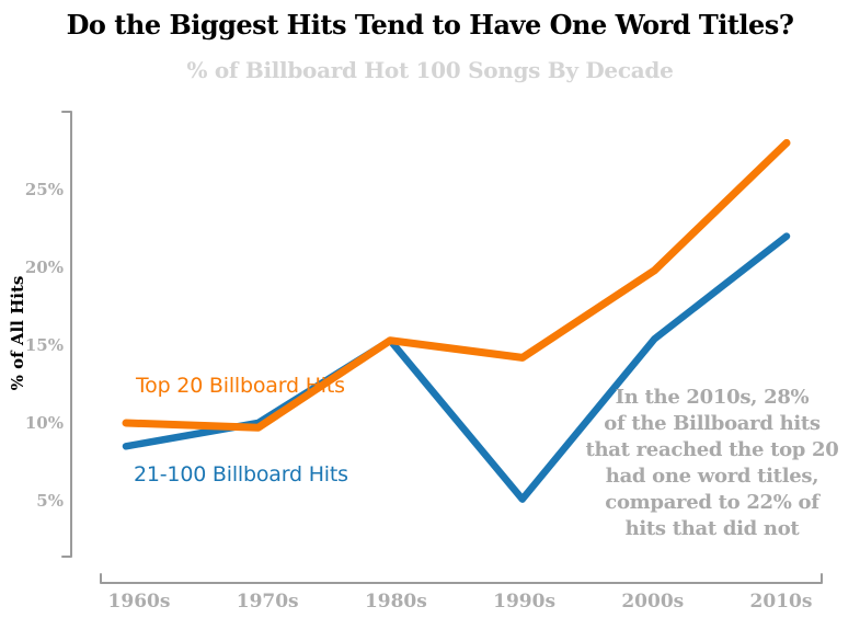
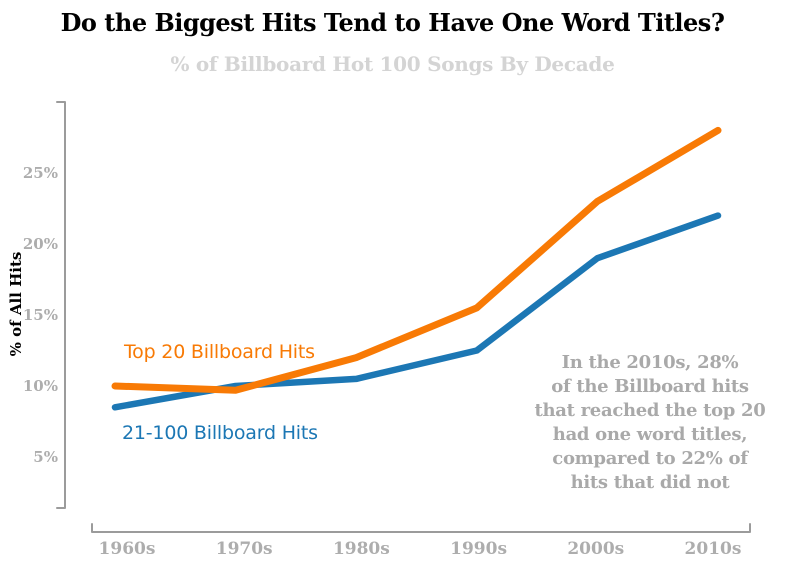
Top 20 Billboard Hits/1980s: 15.3% -> 12.0%
21-100 Billboard Hits/1980s: 15.3% -> 10.5%
Top 20 Billboard Hits/1990s: 14.2% -> 15.5%
21-100 Billboard Hits/1990s: 5.1% -> 12.5%
Top 20 Billboard Hits/2000s: 19.8% -> 23.0%
21-100 Billboard Hits/2000s: 15.4% -> 19.0%
